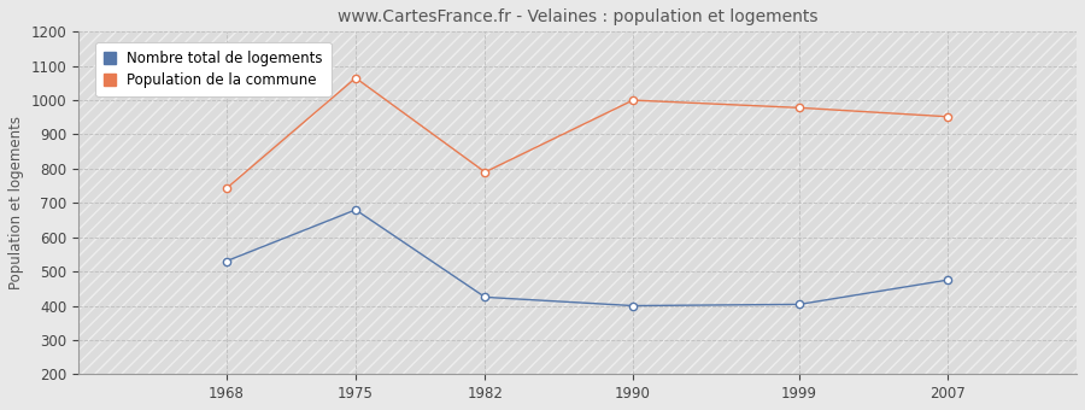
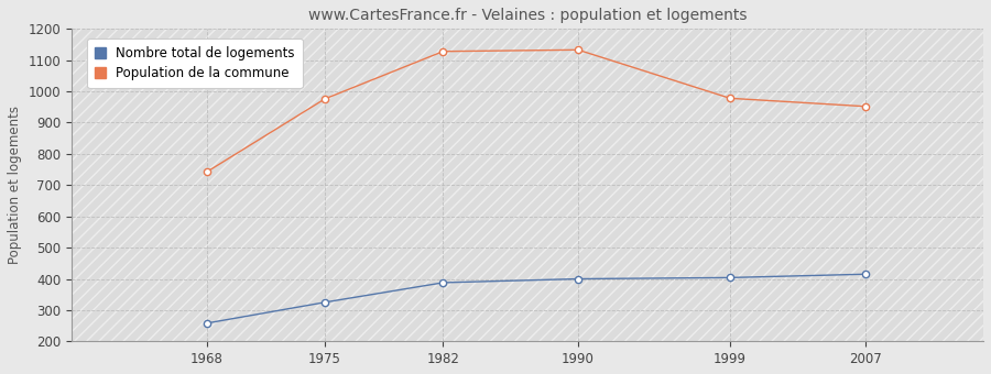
Nombre total de logements/1968: 530 -> 258
Nombre total de logements/1975: 680 -> 325
Population de la commune/1975: 1065 -> 976
Nombre total de logements/1982: 425 -> 388
Population de la commune/1982: 790 -> 1128
Population de la commune/1990: 1000 -> 1133
Nombre total de logements/2007: 475 -> 415
